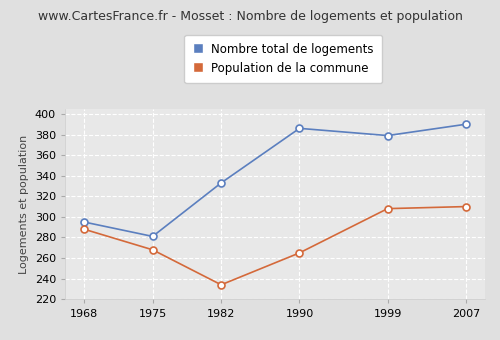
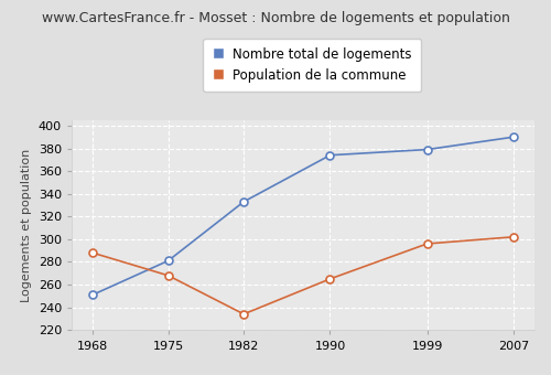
Nombre total de logements/1968: 295 -> 251
Nombre total de logements/1990: 386 -> 374
Population de la commune/1999: 308 -> 296
Population de la commune/2007: 310 -> 302
